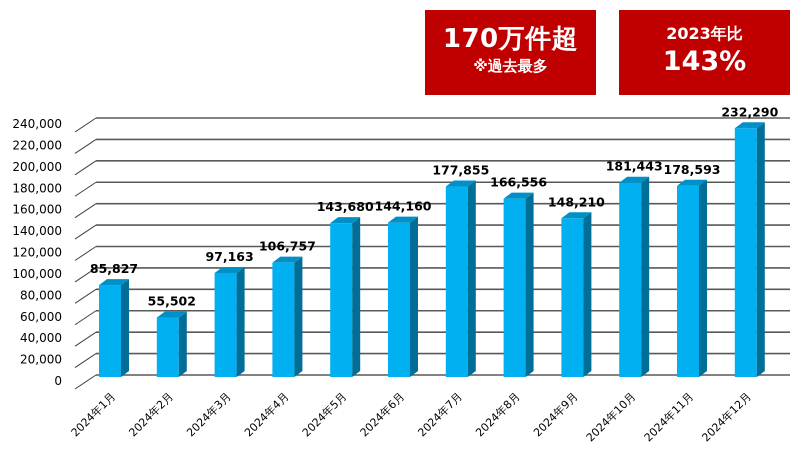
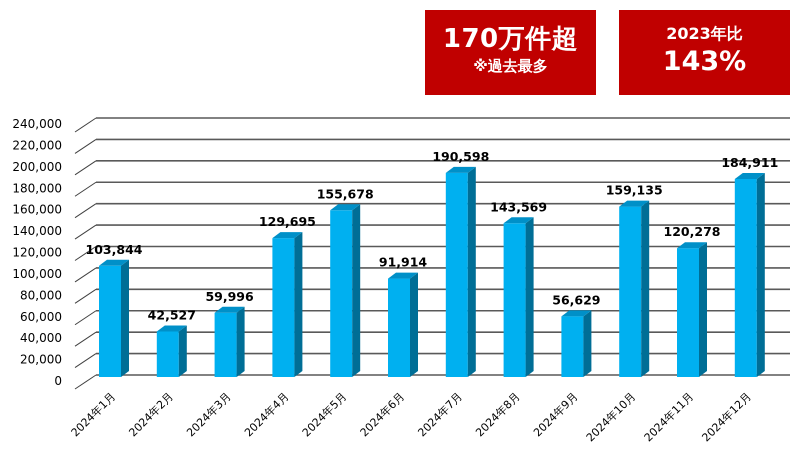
2024年1月: 85,827 -> 103,844
2024年2月: 55,502 -> 42,527
2024年3月: 97,163 -> 59,996
2024年4月: 106,757 -> 129,695
2024年5月: 143,680 -> 155,678
2024年6月: 144,160 -> 91,914
2024年7月: 177,855 -> 190,598
2024年8月: 166,556 -> 143,569
2024年9月: 148,210 -> 56,629
2024年10月: 181,443 -> 159,135
2024年11月: 178,593 -> 120,278
2024年12月: 232,290 -> 184,911
